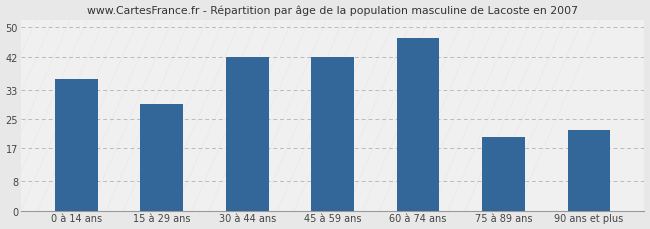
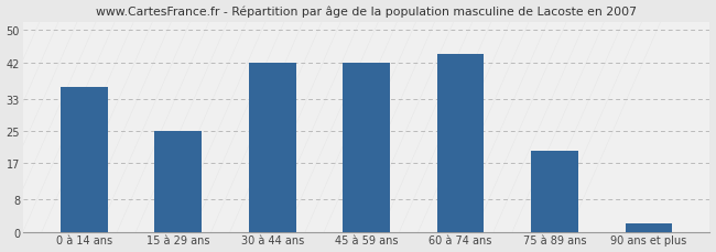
15 à 29 ans: 29 -> 25
60 à 74 ans: 47 -> 44
90 ans et plus: 22 -> 2
